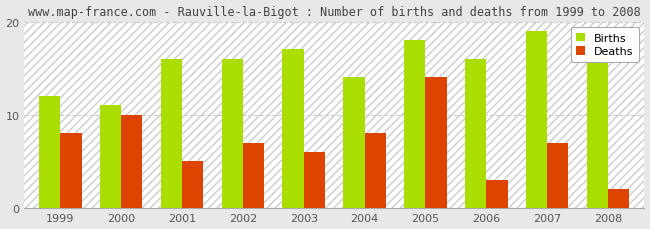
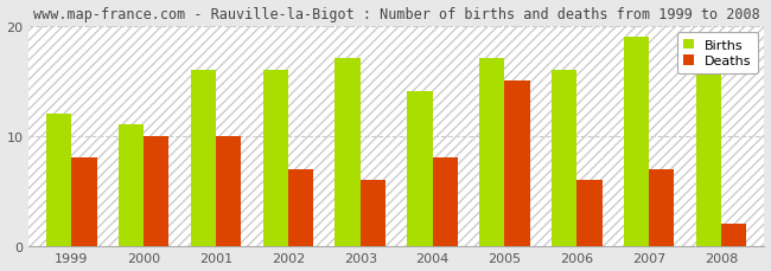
Deaths/2001: 5 -> 10
Births/2005: 18 -> 17
Deaths/2005: 14 -> 15
Deaths/2006: 3 -> 6
